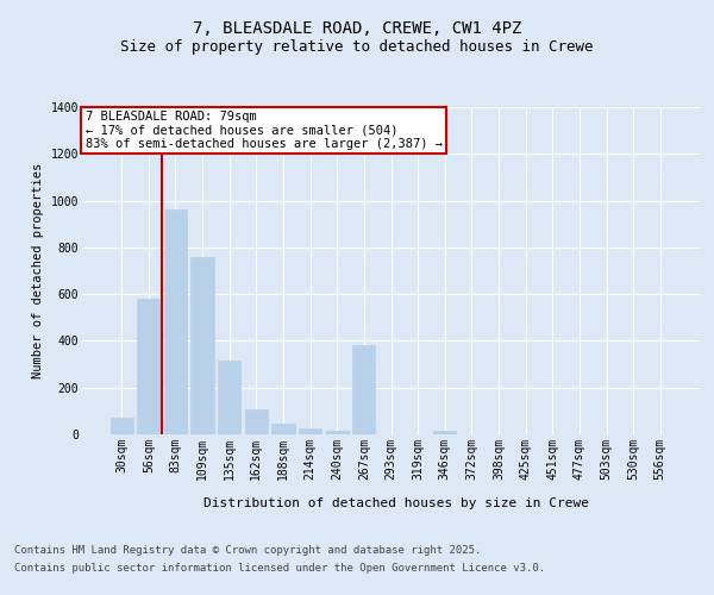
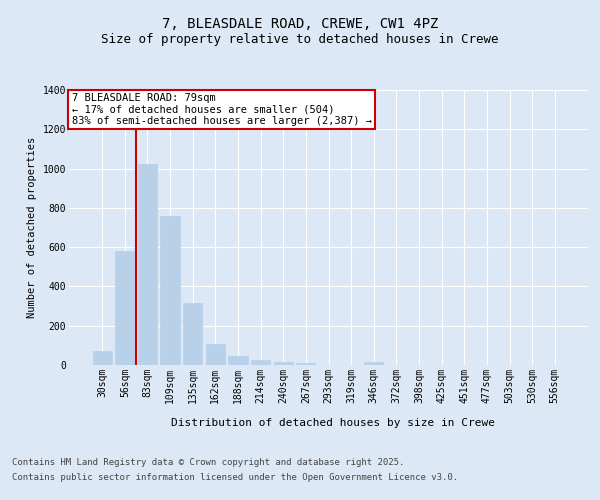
83sqm: 960 -> 1020
267sqm: 380 -> 10
